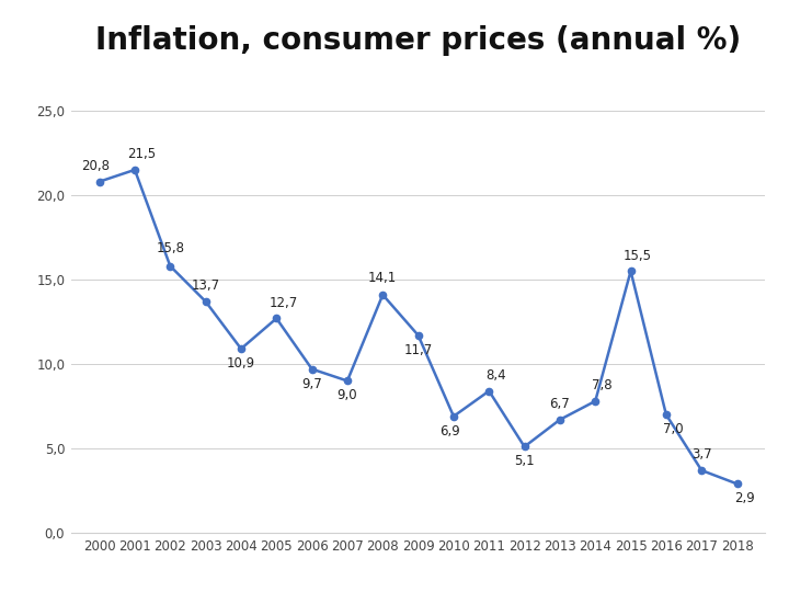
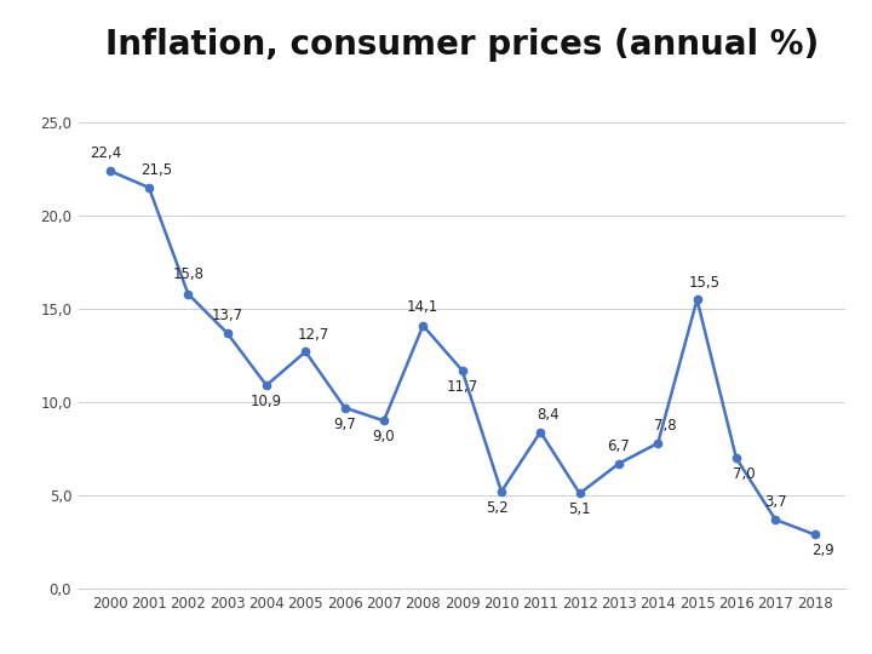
2000: 20,8 -> 22,4
2010: 6,9 -> 5,2
